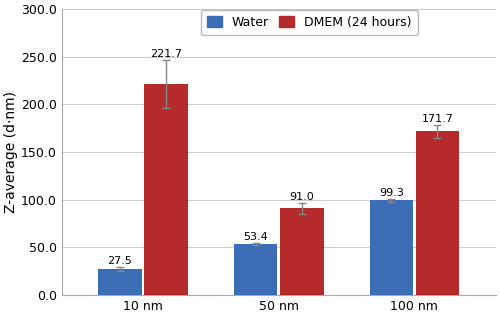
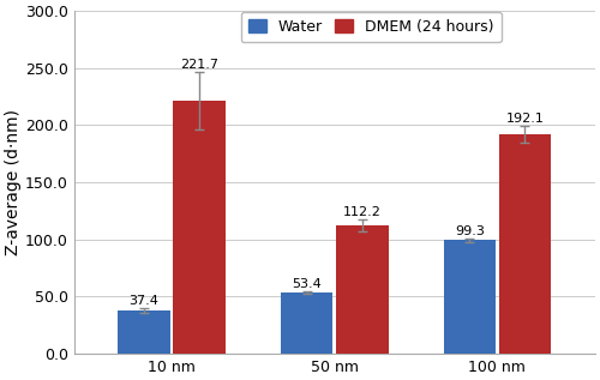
Water/10 nm: 27.5 -> 37.4
DMEM (24 hours)/50 nm: 91.0 -> 112.2
DMEM (24 hours)/100 nm: 171.7 -> 192.1
